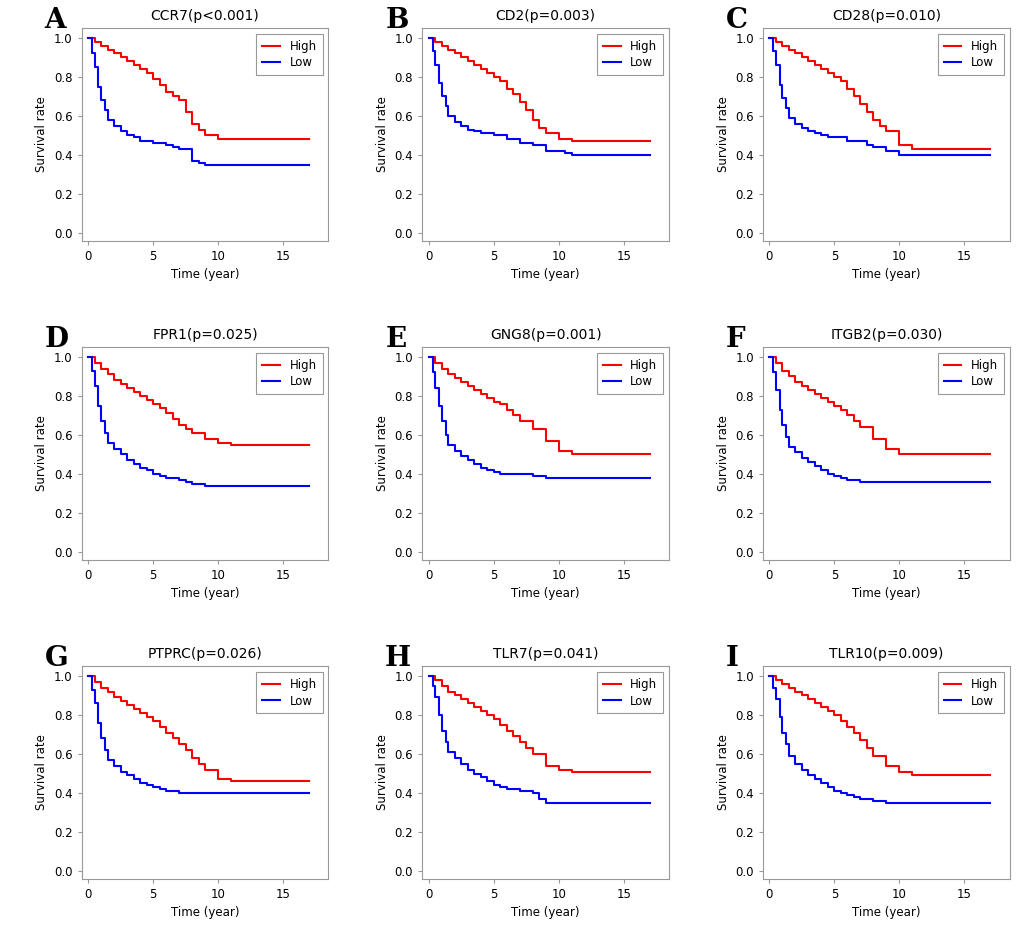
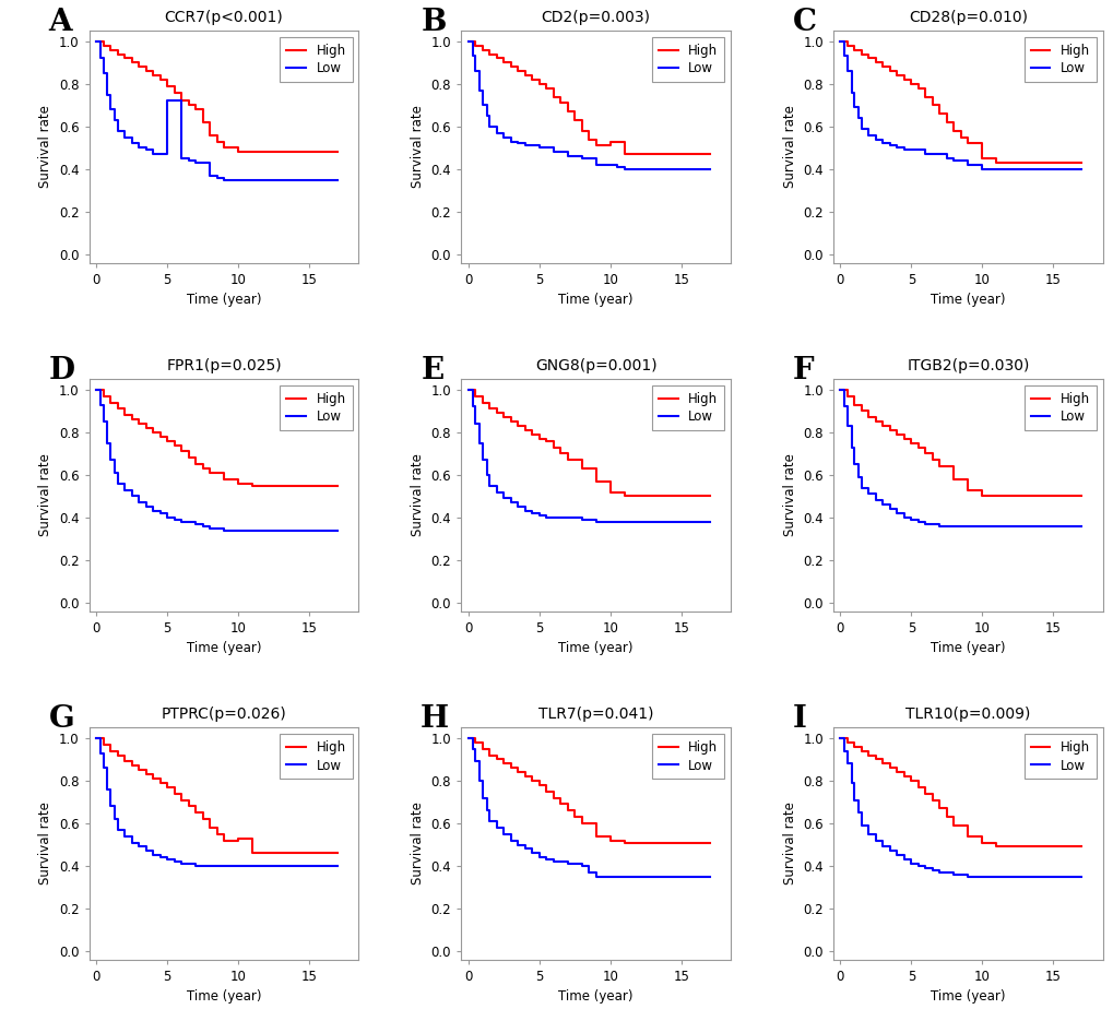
CCR7(p<0.001)/Low/5: 0.46 -> 0.72
CD2(p=0.003)/High/10: 0.48 -> 0.53
PTPRC(p=0.026)/High/10: 0.47 -> 0.53
